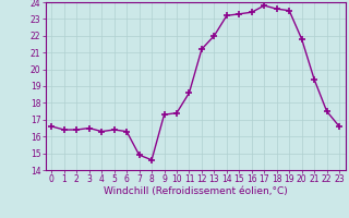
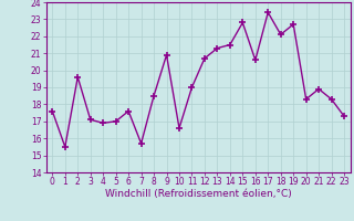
0: 16.6 -> 17.6
1: 16.4 -> 15.5
2: 16.4 -> 19.6
3: 16.5 -> 17.1
4: 16.3 -> 16.9
5: 16.4 -> 17.0
6: 16.3 -> 17.6
7: 14.9 -> 15.7
8: 14.6 -> 18.5
9: 17.3 -> 20.9
10: 17.4 -> 16.6
11: 18.6 -> 19.0
12: 21.2 -> 20.7
13: 22.0 -> 21.3
14: 23.2 -> 21.5
15: 23.3 -> 22.8
16: 23.4 -> 20.6
17: 23.8 -> 23.4
18: 23.6 -> 22.1
19: 23.5 -> 22.7
20: 21.8 -> 18.3
21: 19.4 -> 18.9
22: 17.5 -> 18.3
23: 16.6 -> 17.3
